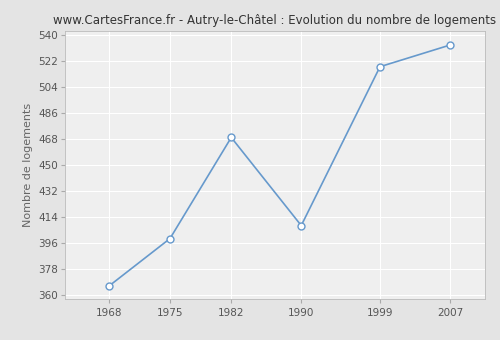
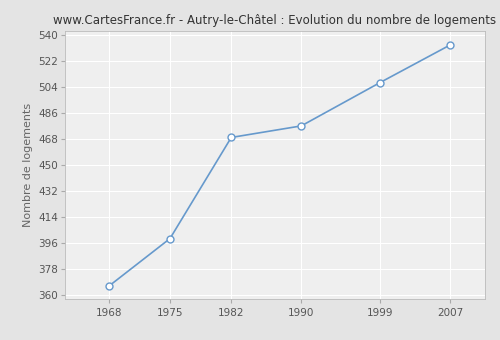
1990: 408 -> 477
1999: 518 -> 507
